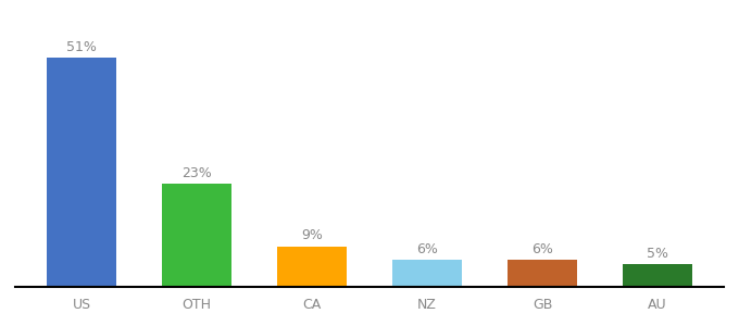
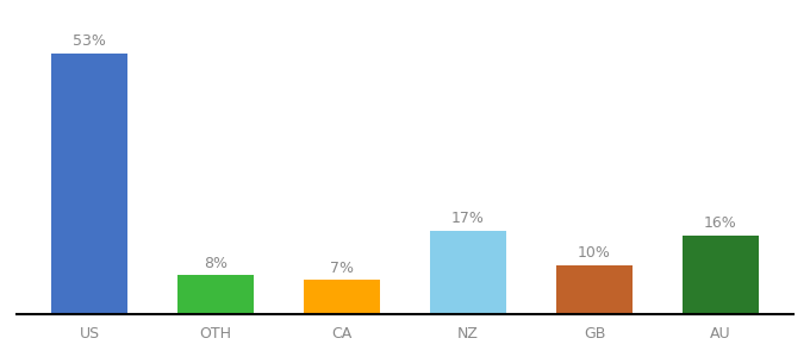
US: 51% -> 53%
OTH: 23% -> 8%
CA: 9% -> 7%
NZ: 6% -> 17%
GB: 6% -> 10%
AU: 5% -> 16%
